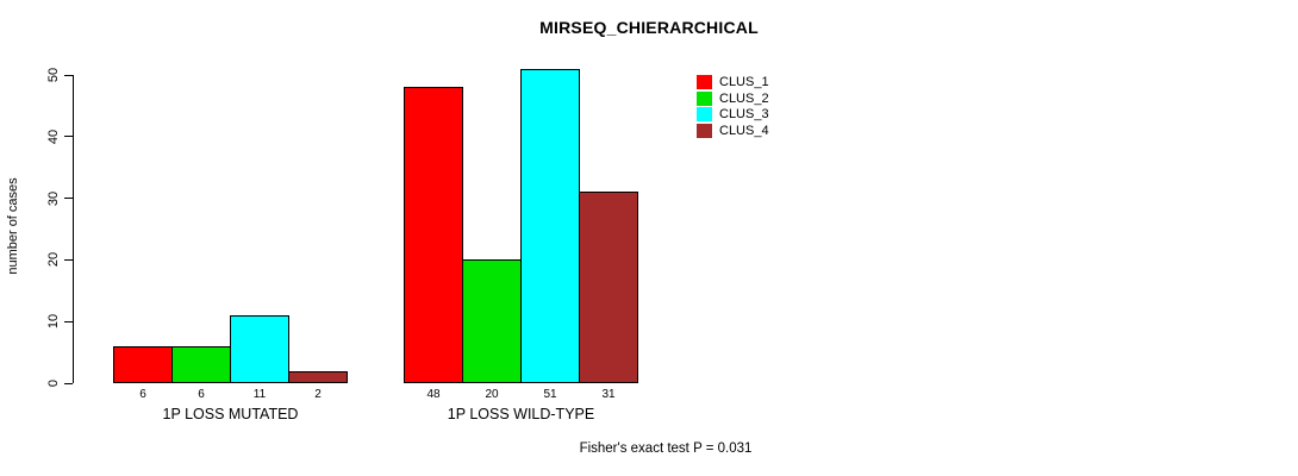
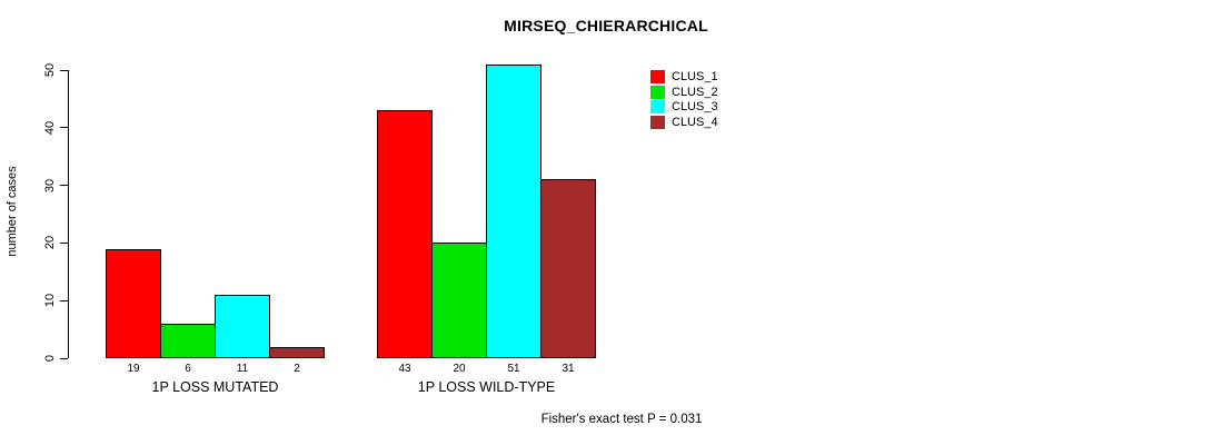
CLUS_1/1P LOSS MUTATED: 6 -> 19
CLUS_1/1P LOSS WILD-TYPE: 48 -> 43
